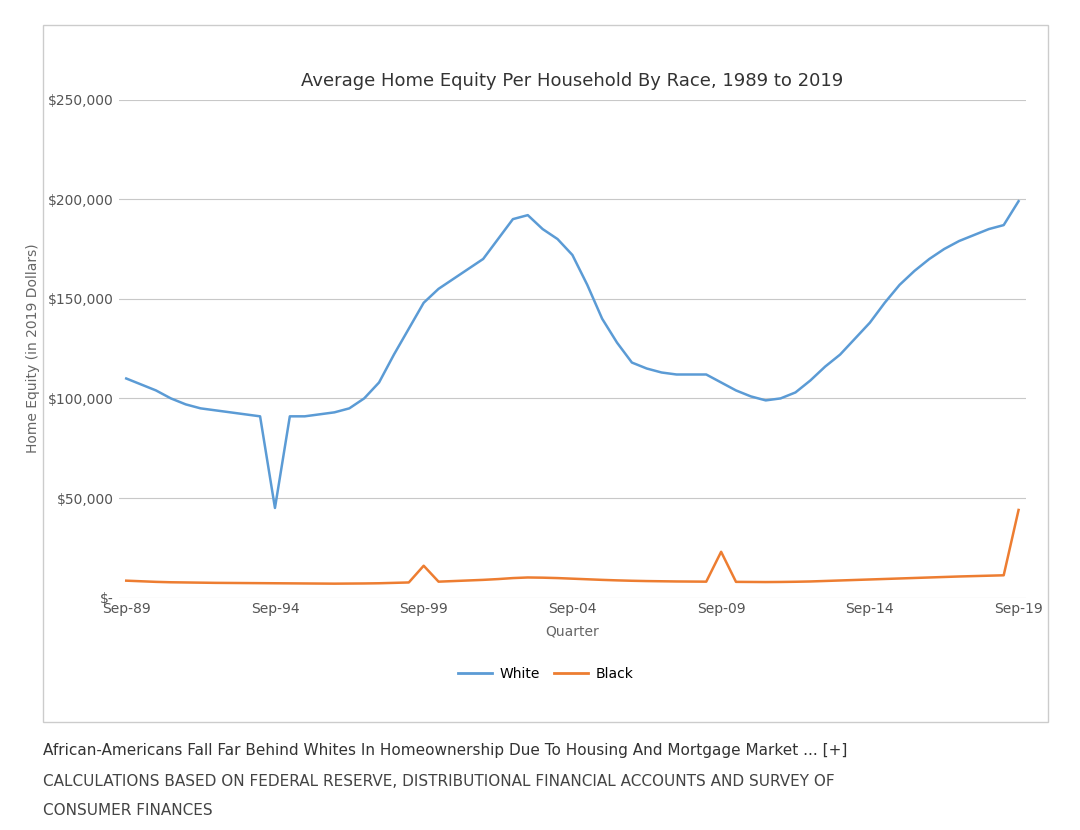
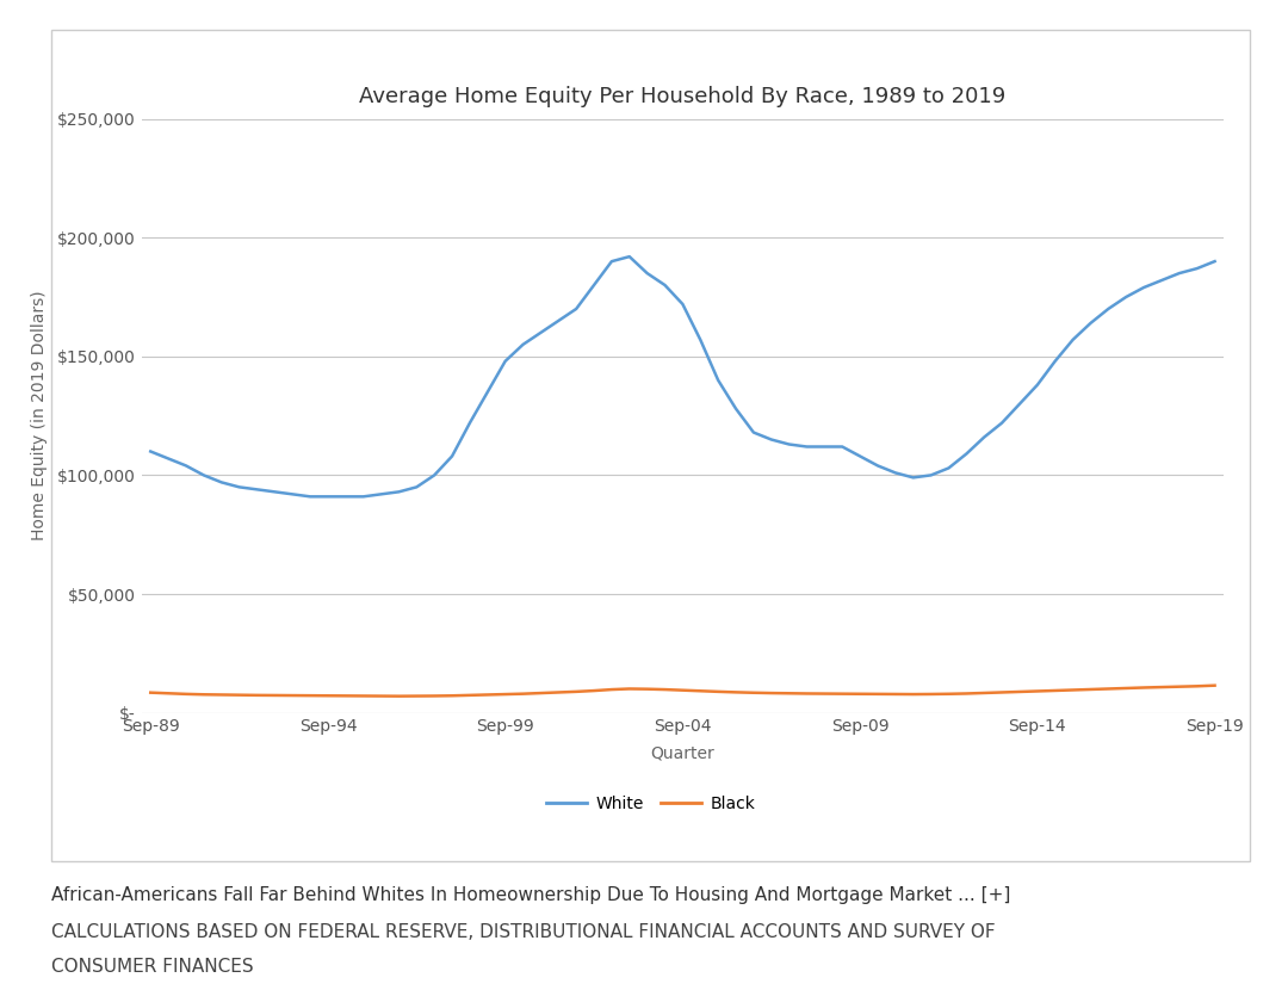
White/Sep-94: $45,000 -> $91,000
Black/Sep-99: $16,000 -> $8,000
Black/Sep-09: $23,000 -> $8,000
White/Sep-19: $199,000 -> $190,000
Black/Sep-19: $44,000 -> $12,000
